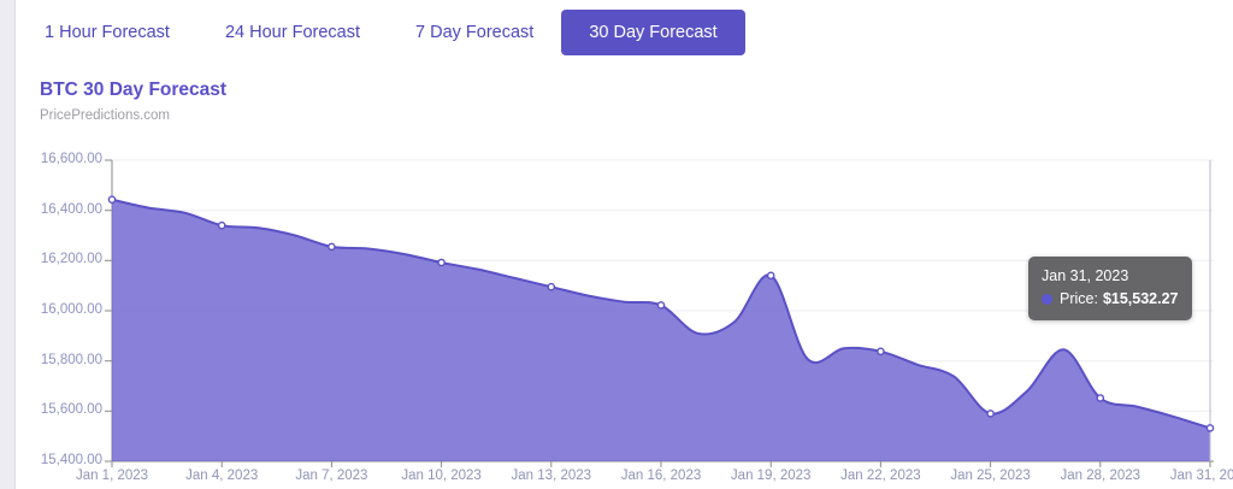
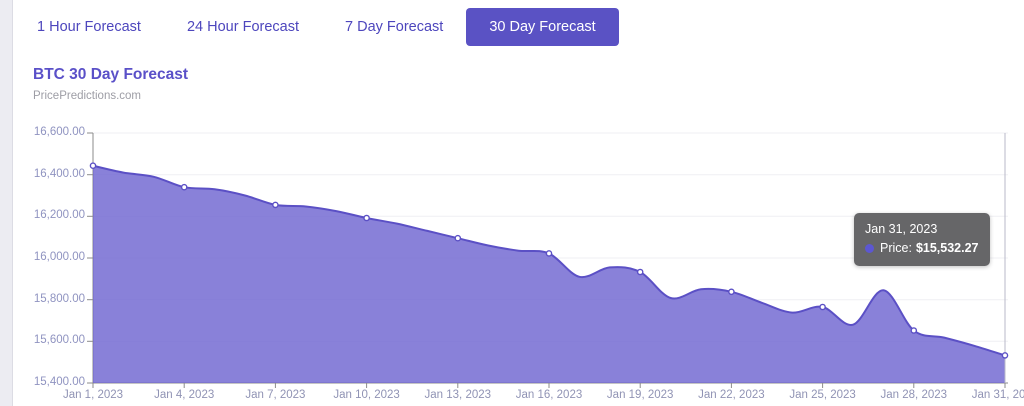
Jan 19, 2023: 16140 -> 15930
Jan 25, 2023: 15590 -> 15760
